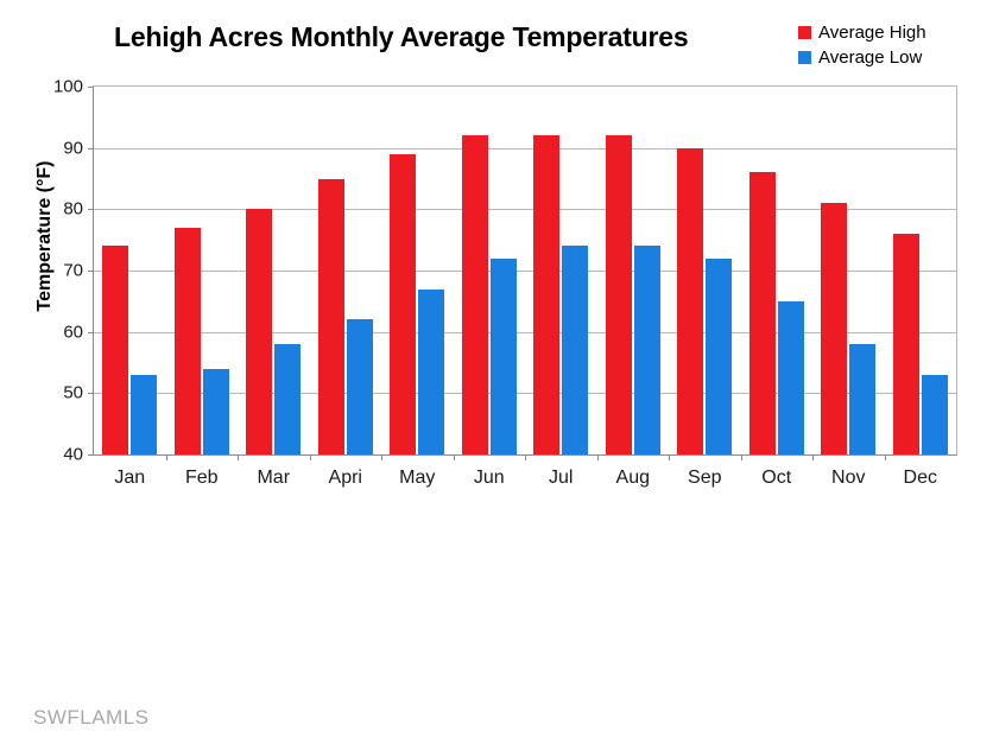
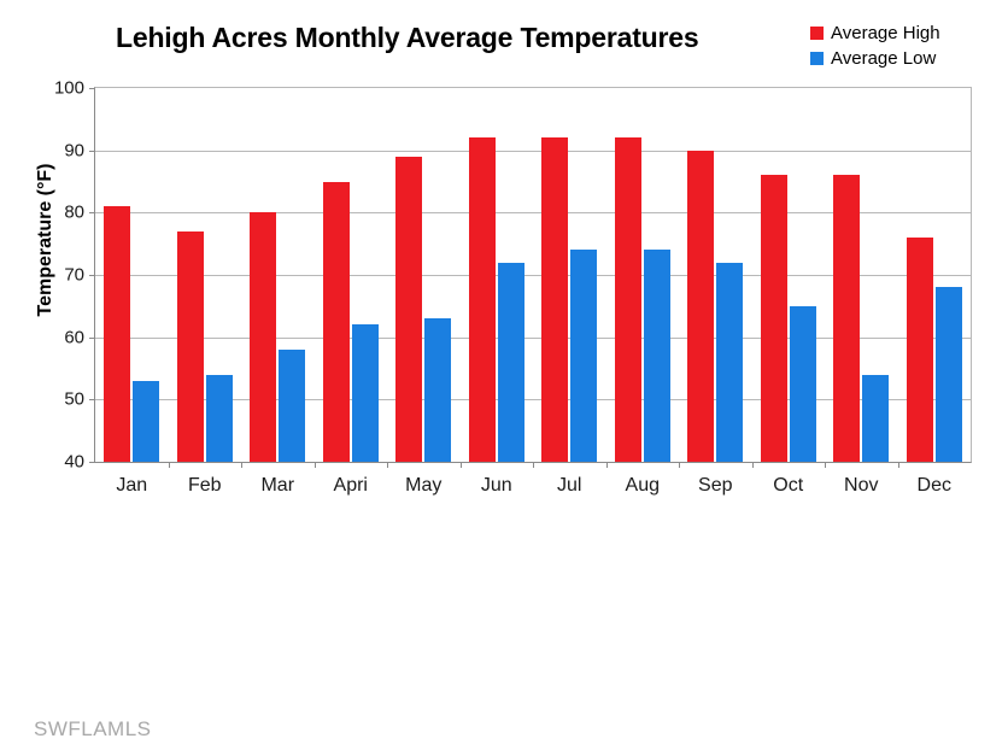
Average High/Jan: 74 -> 81
Average Low/May: 67 -> 63
Average High/Nov: 81 -> 86
Average Low/Nov: 58 -> 54
Average Low/Dec: 53 -> 68
